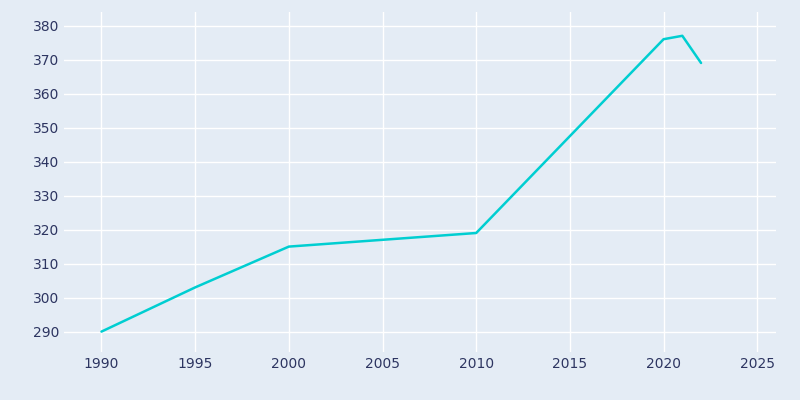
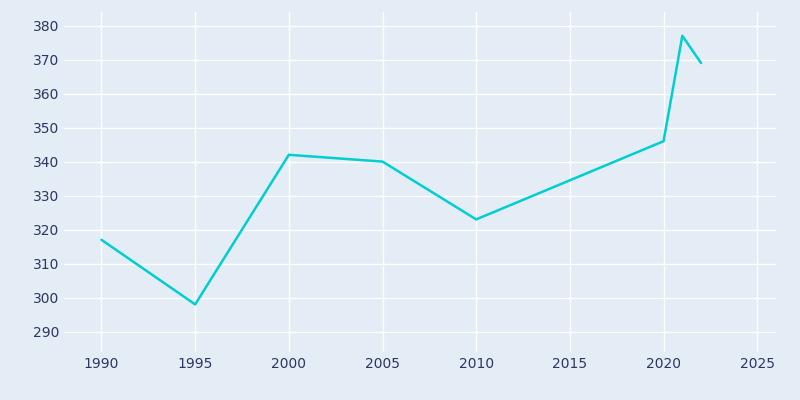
1990: 290 -> 317
1995: 303 -> 298
2000: 315 -> 342
2005: 317 -> 340
2010: 319 -> 323
2020: 376 -> 346
